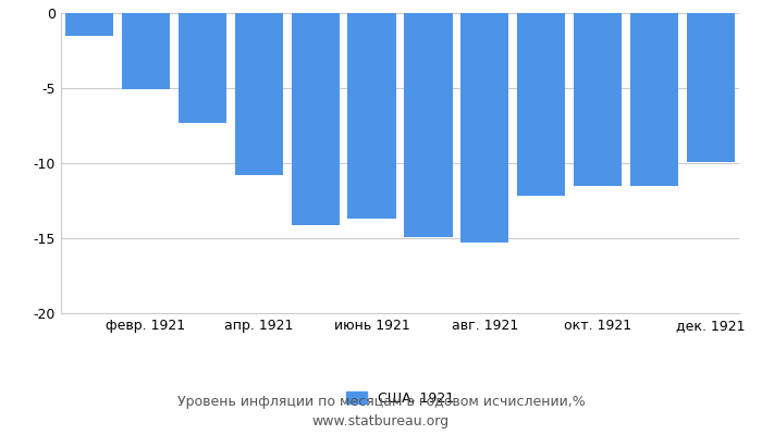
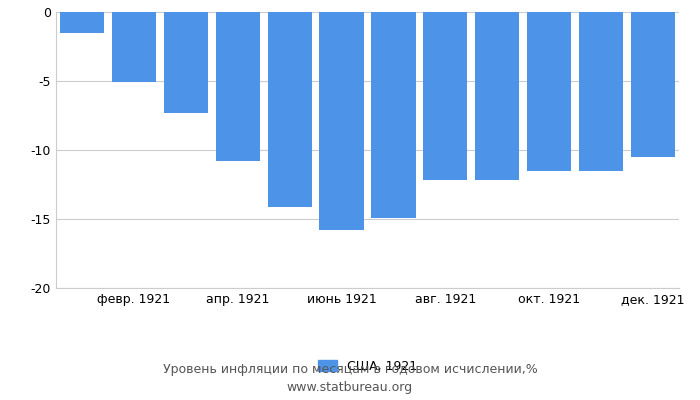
июнь 1921: -13.7 -> -15.8
авг. 1921: -15.3 -> -12.2
дек. 1921: -9.9 -> -10.5
